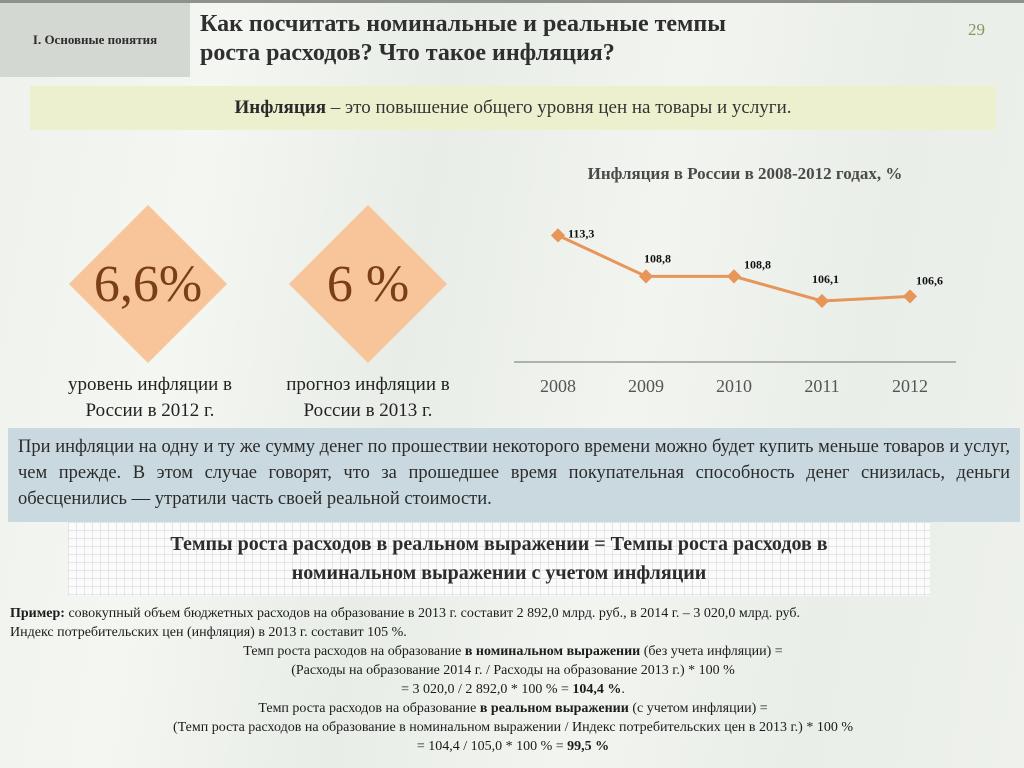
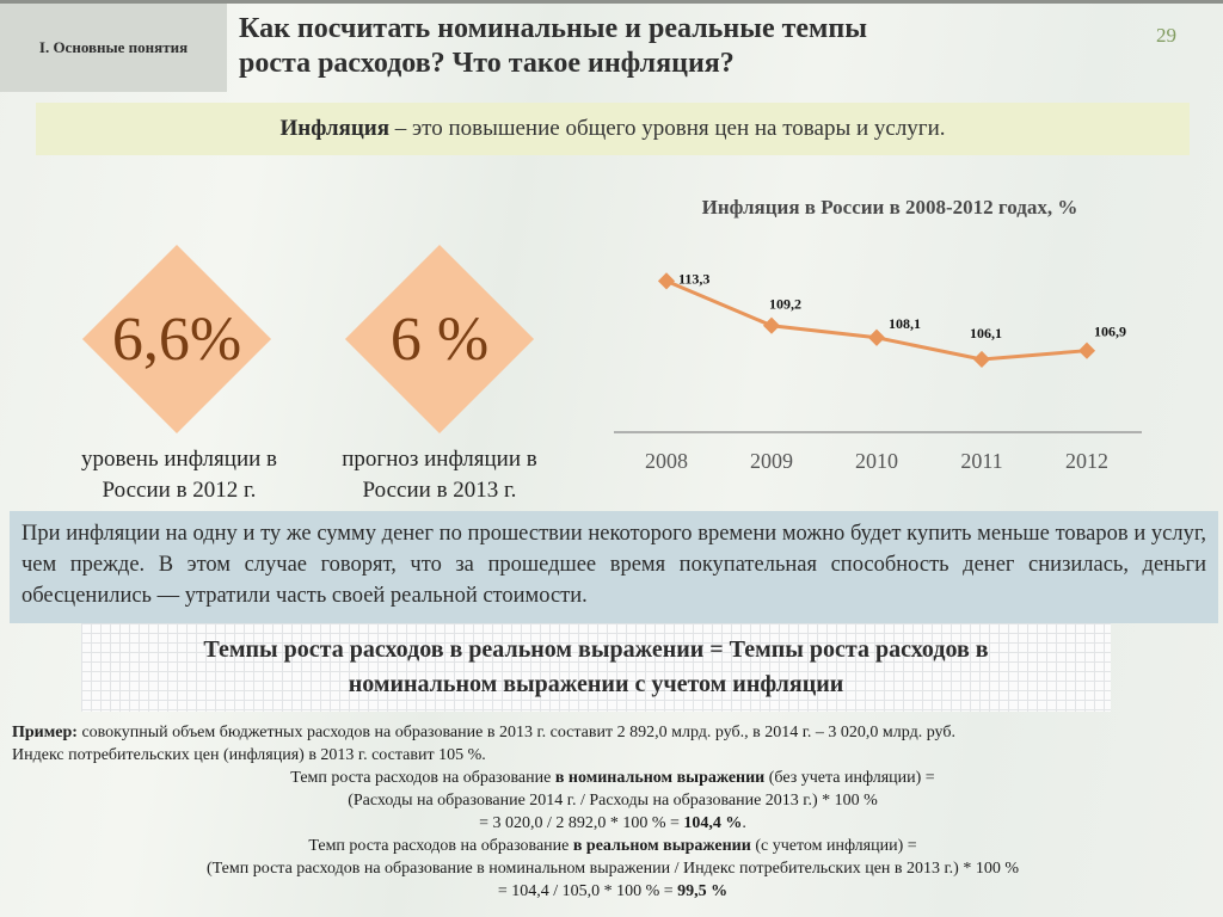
2009: 108,8 -> 109,2
2010: 108,8 -> 108,1
2012: 106,6 -> 106,9
